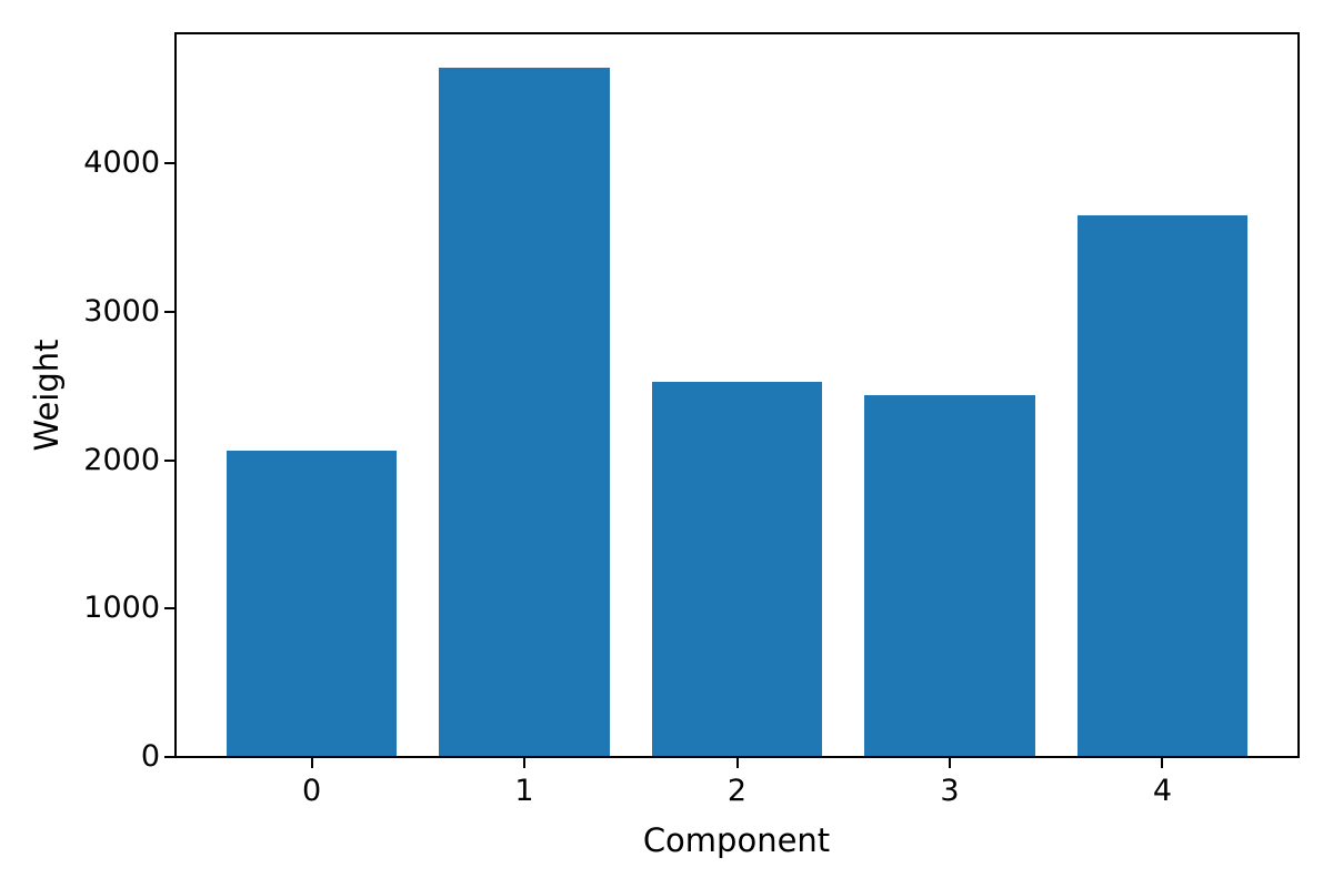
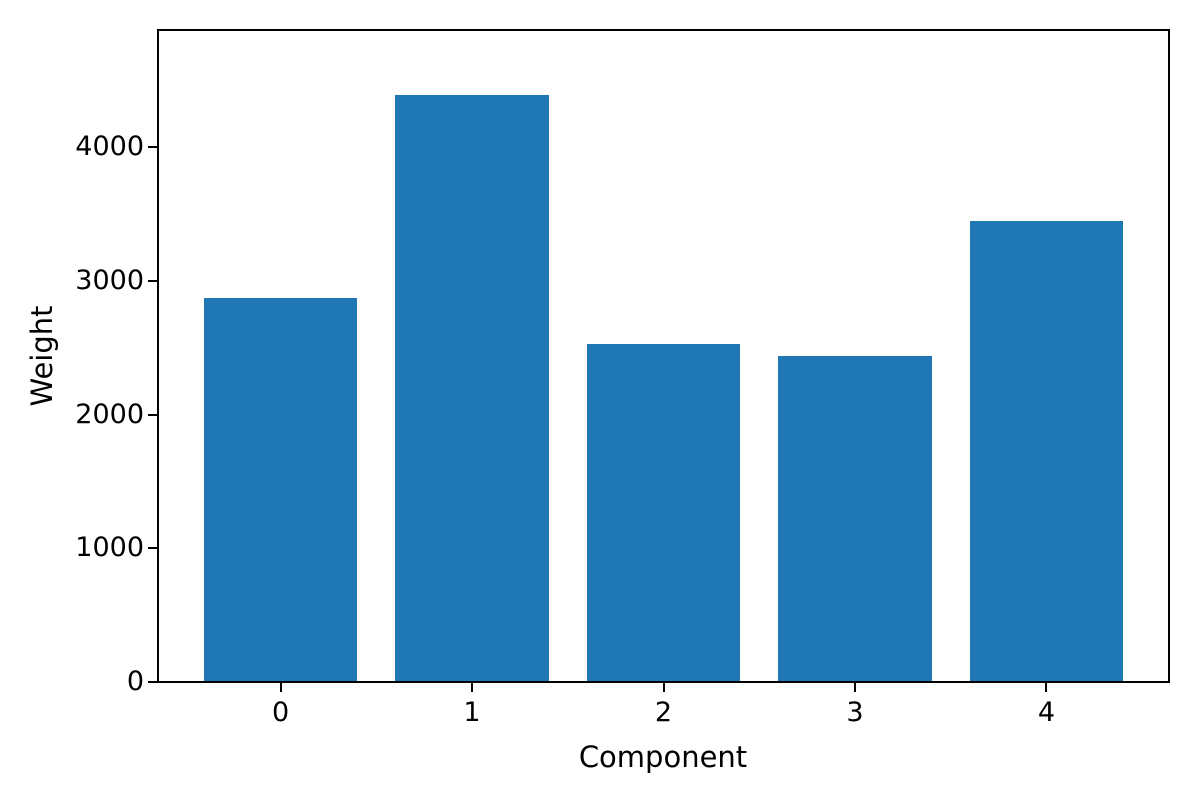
0: 2060 -> 2870
1: 4640 -> 4390
4: 3650 -> 3450
